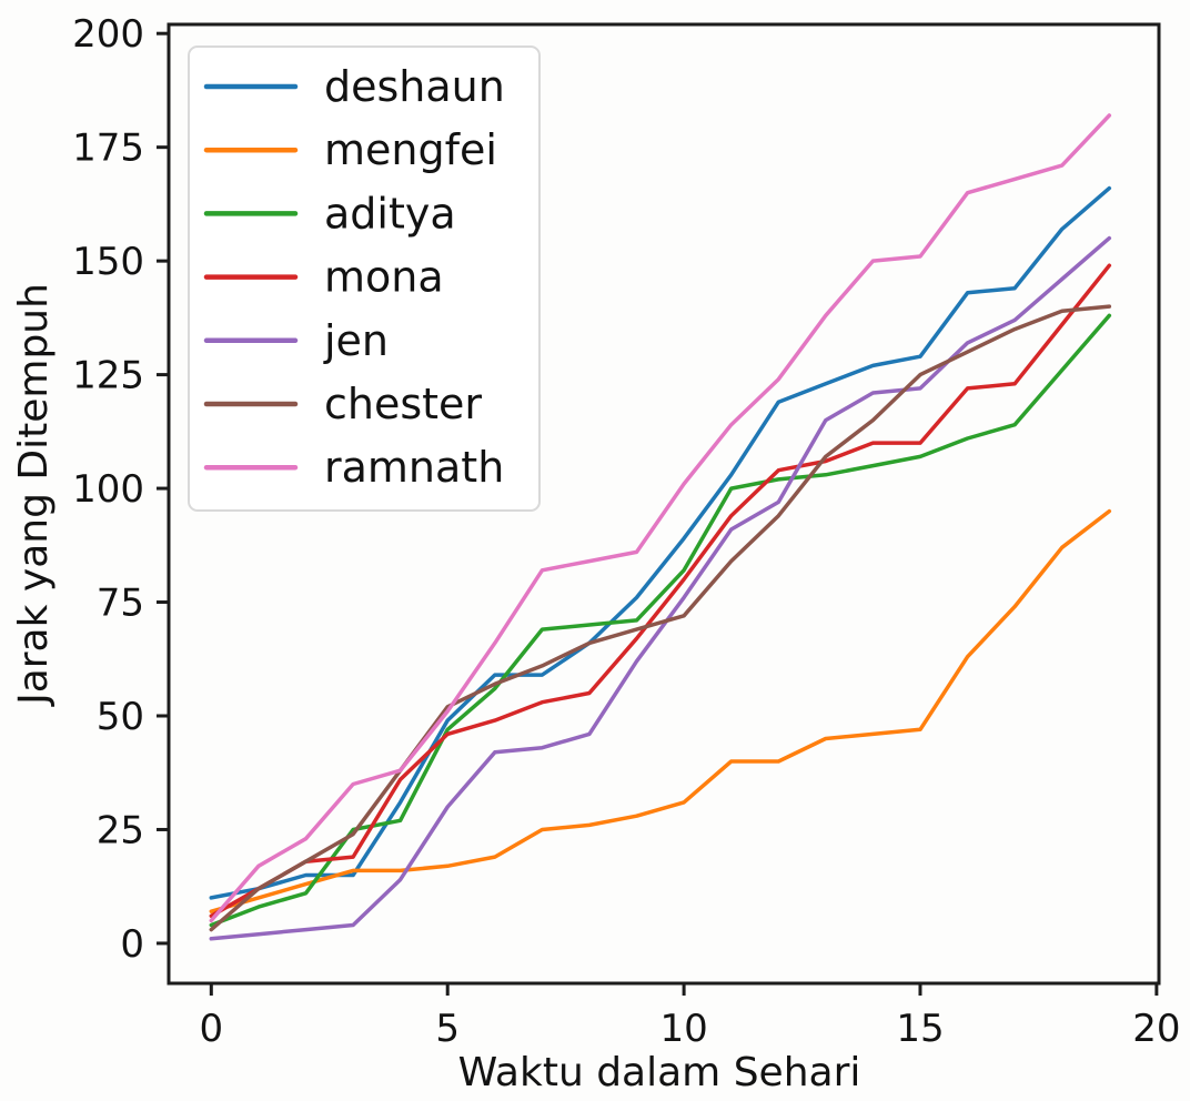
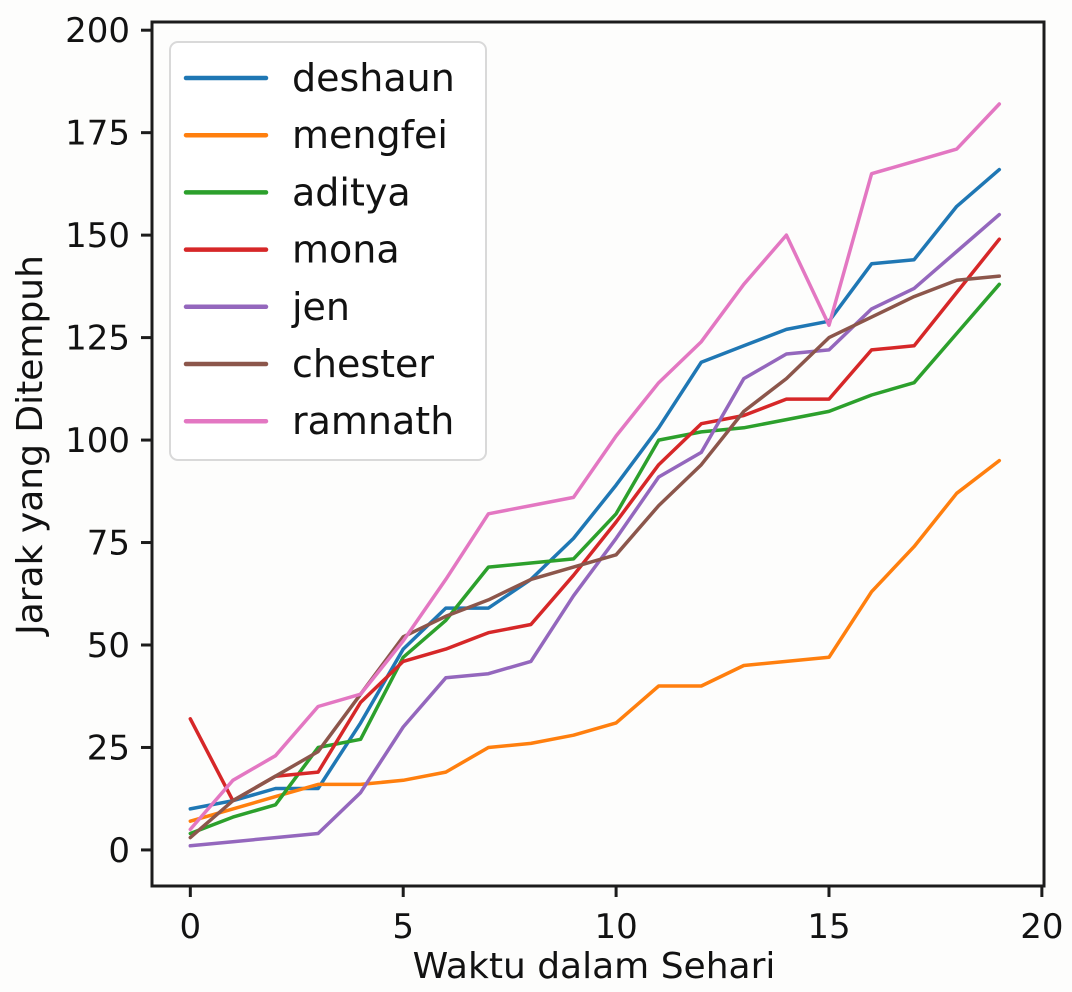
mona/0: 6 -> 32
ramnath/15: 151 -> 128
